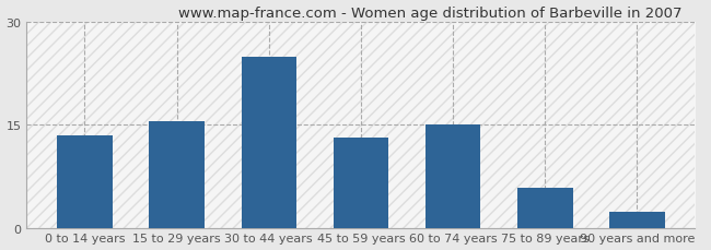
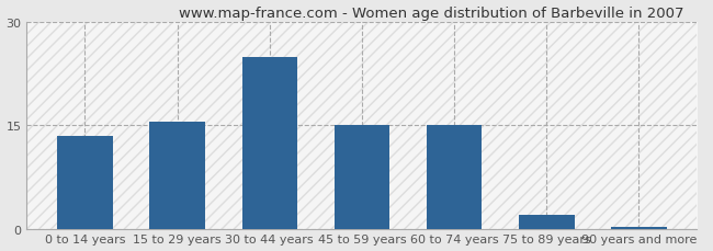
45 to 59 years: 13.2 -> 15.0
75 to 89 years: 5.8 -> 2.0
90 years and more: 2.4 -> 0.2
